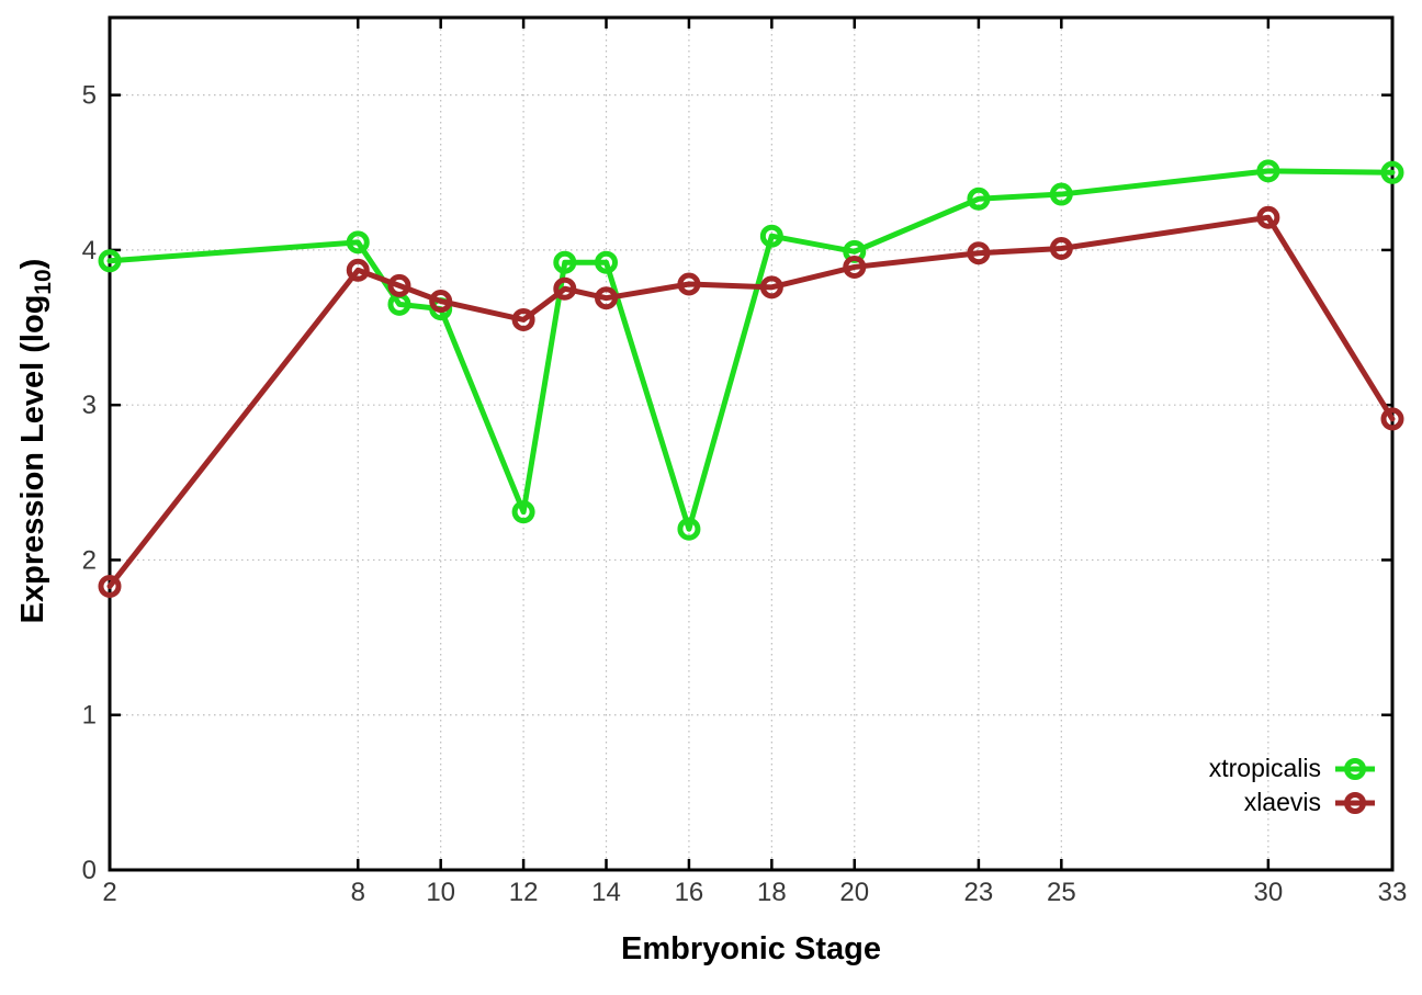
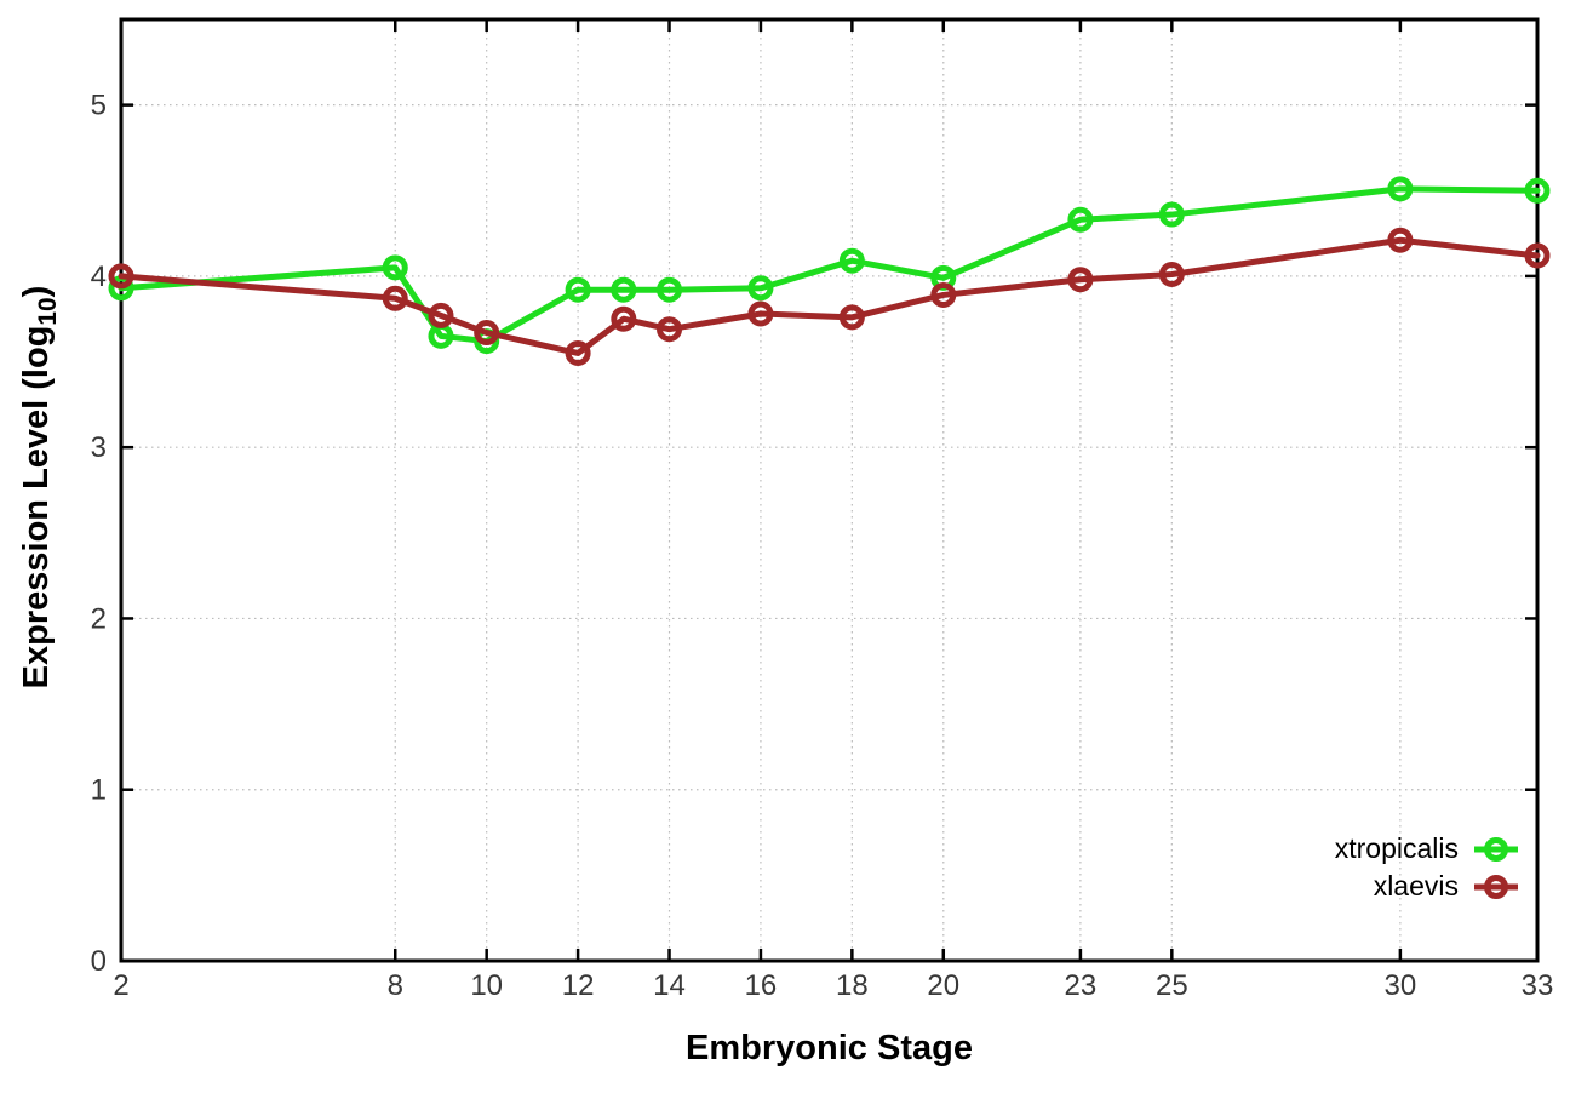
xlaevis/2: 1.83 -> 4.00
xtropicalis/12: 2.31 -> 3.92
xtropicalis/16: 2.20 -> 3.93
xlaevis/33: 2.91 -> 4.12
